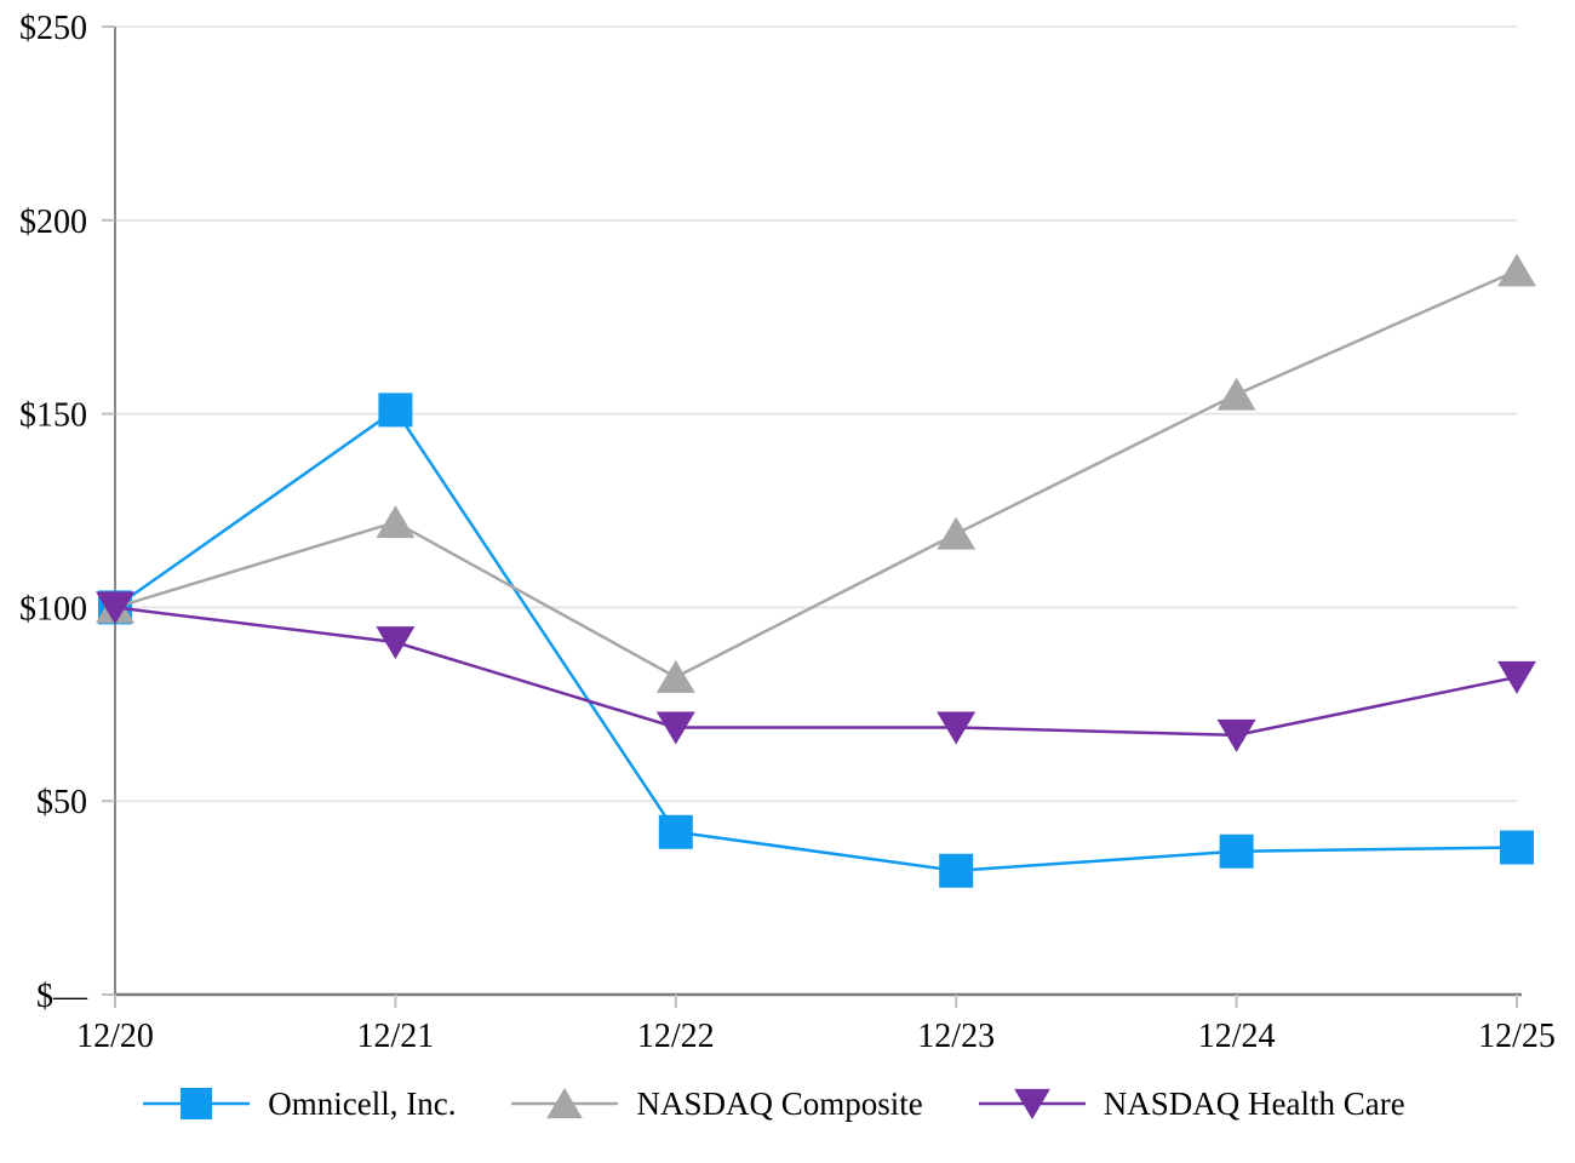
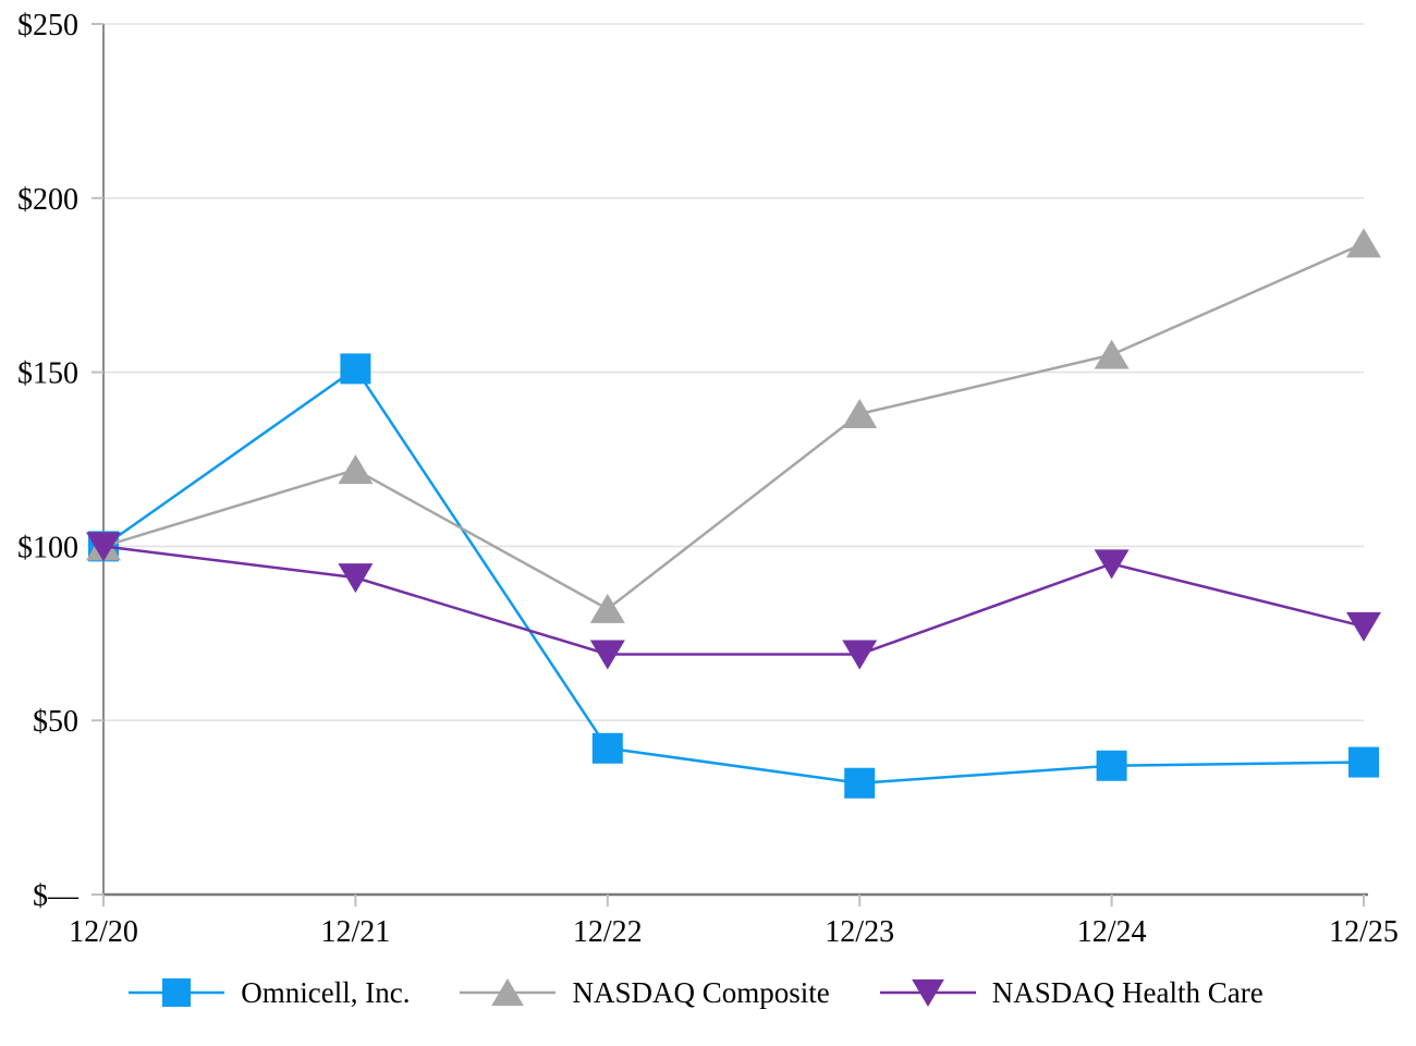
NASDAQ Composite/12/23: $119 -> $138
NASDAQ Health Care/12/24: $67 -> $95
NASDAQ Health Care/12/25: $82 -> $77
